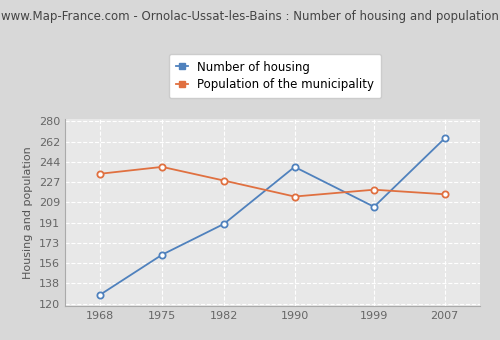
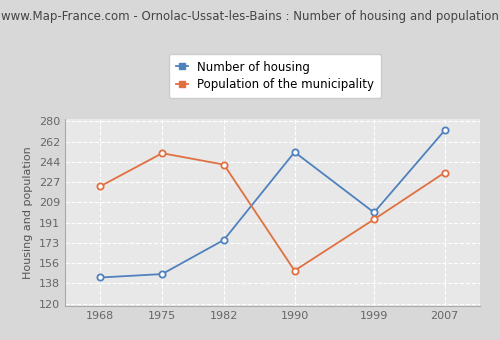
Number of housing/1968: 128 -> 143
Population of the municipality/1968: 234 -> 223
Number of housing/1975: 163 -> 146
Population of the municipality/1975: 240 -> 252
Number of housing/1982: 190 -> 176
Population of the municipality/1982: 228 -> 242
Number of housing/1990: 240 -> 253
Population of the municipality/1990: 214 -> 149
Number of housing/1999: 205 -> 200
Population of the municipality/1999: 220 -> 194
Number of housing/2007: 265 -> 272
Population of the municipality/2007: 216 -> 235
